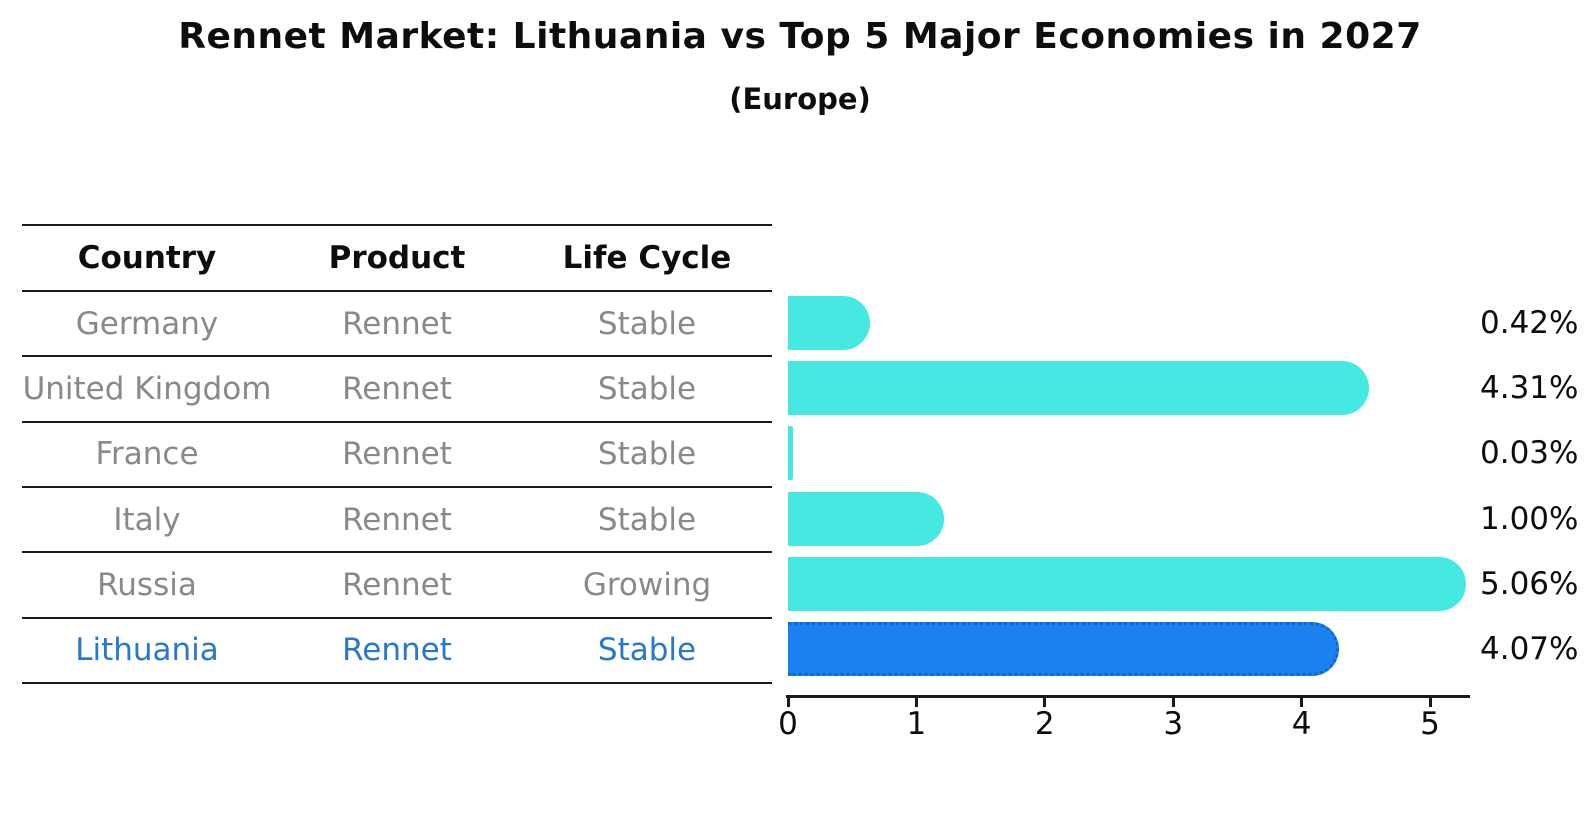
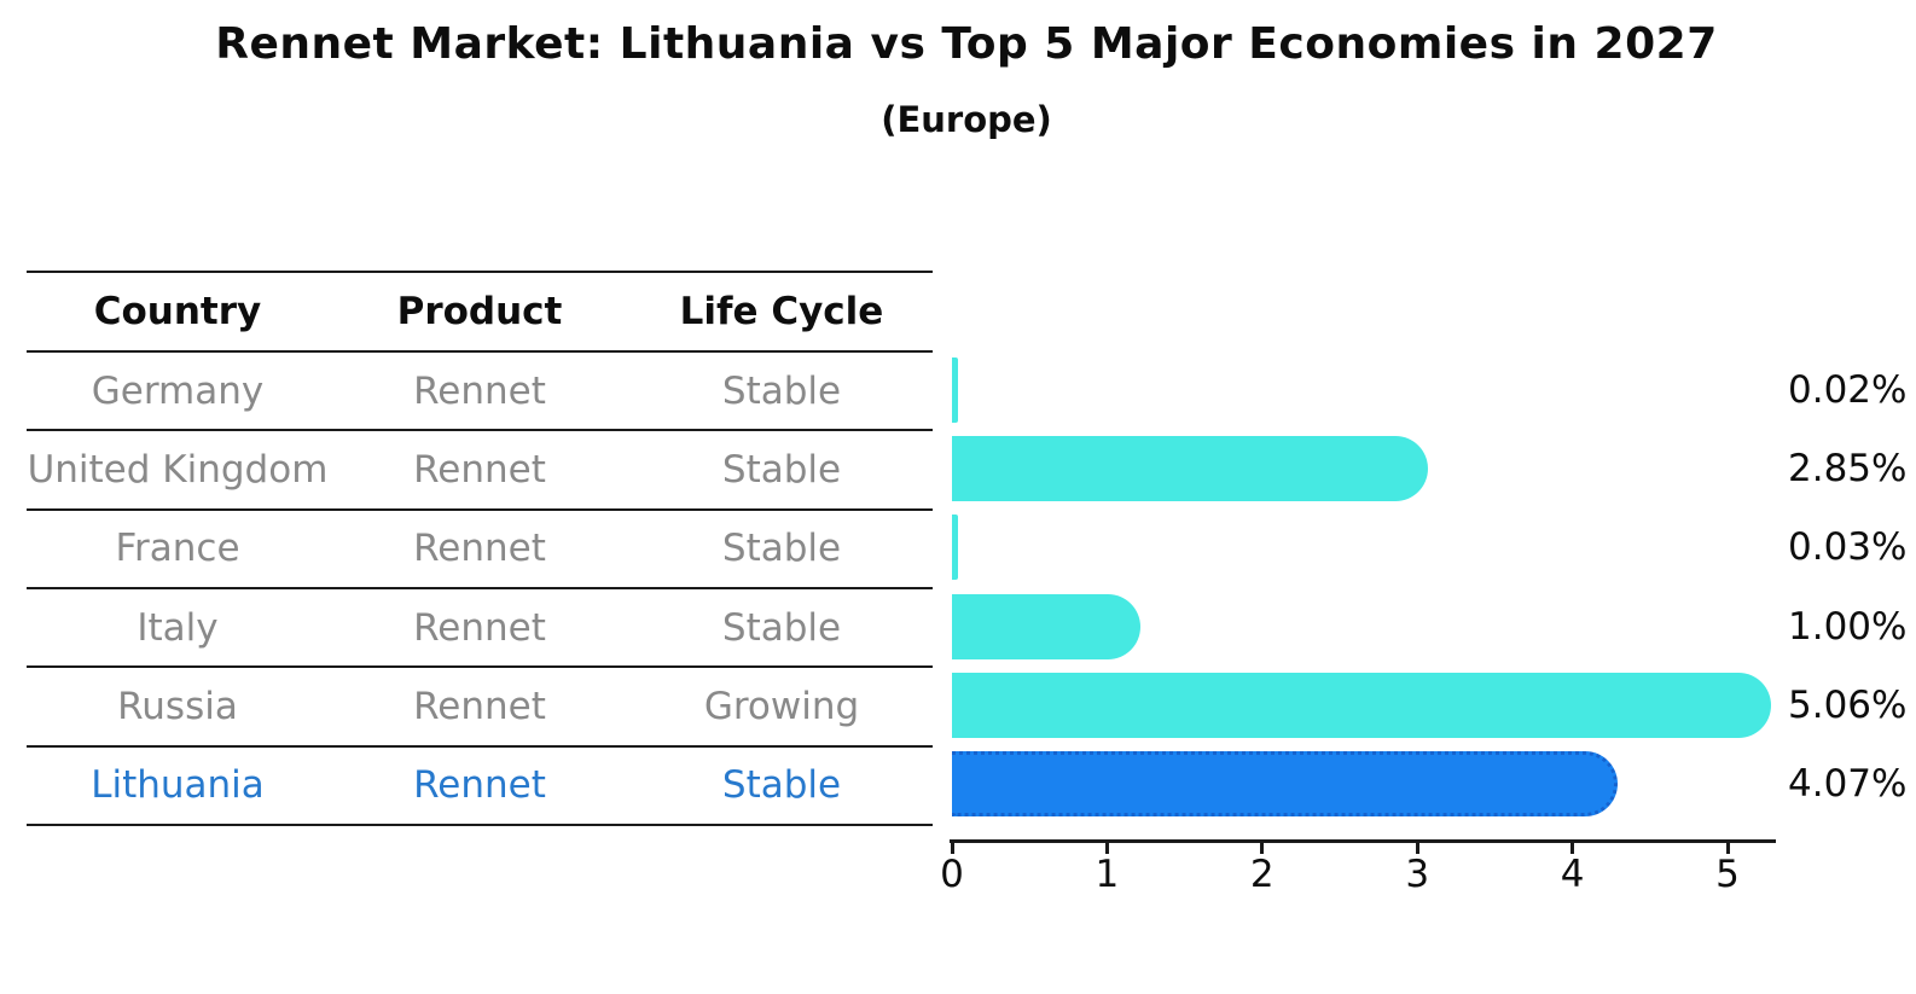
Germany: 0.42% -> 0.02%
United Kingdom: 4.31% -> 2.85%
